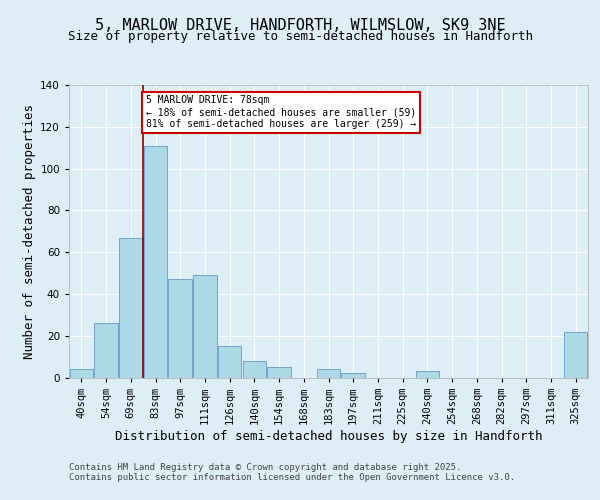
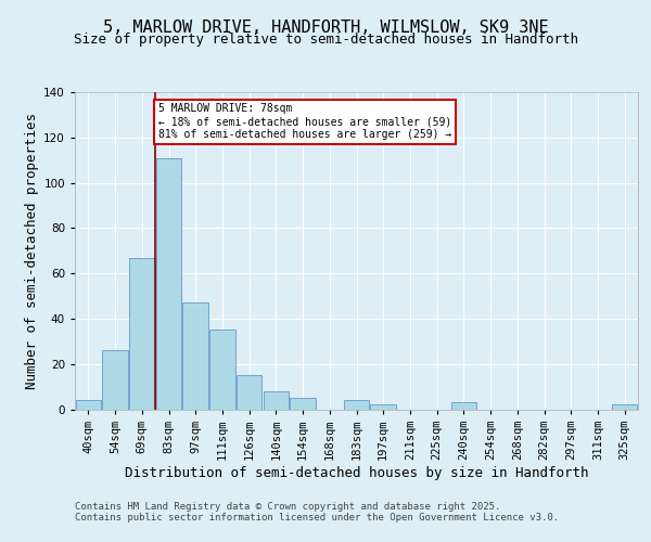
111sqm: 49 -> 35
325sqm: 22 -> 2
